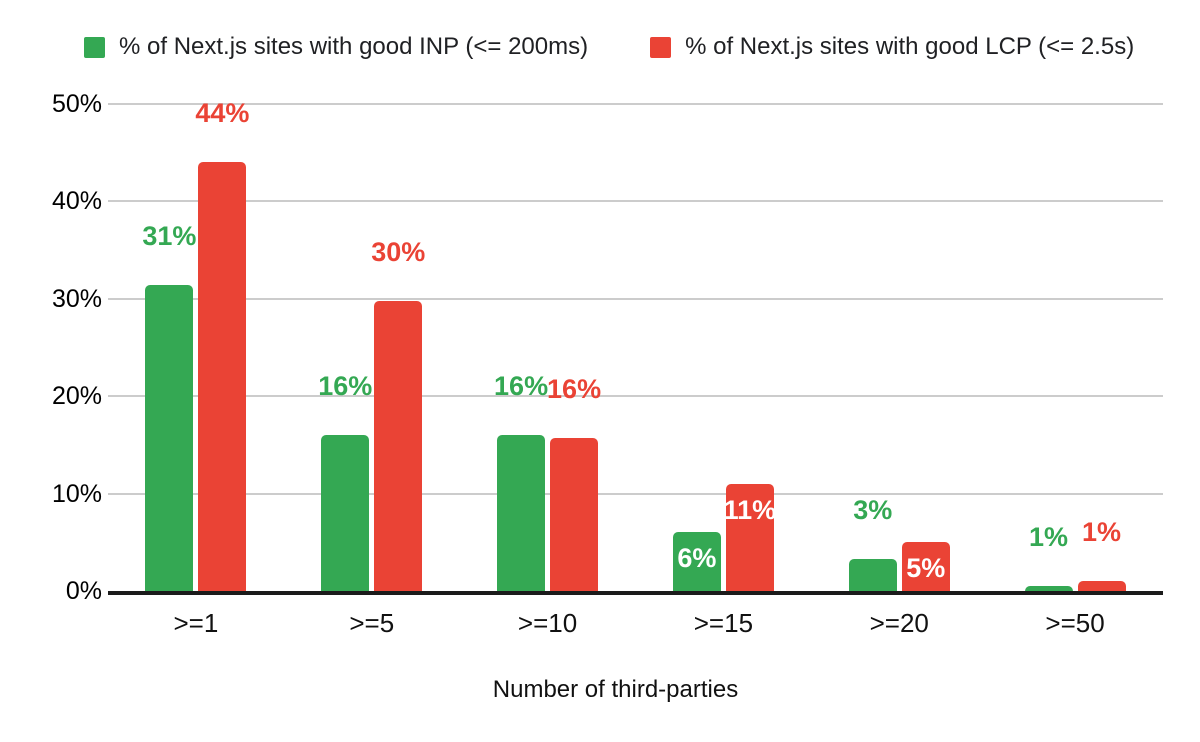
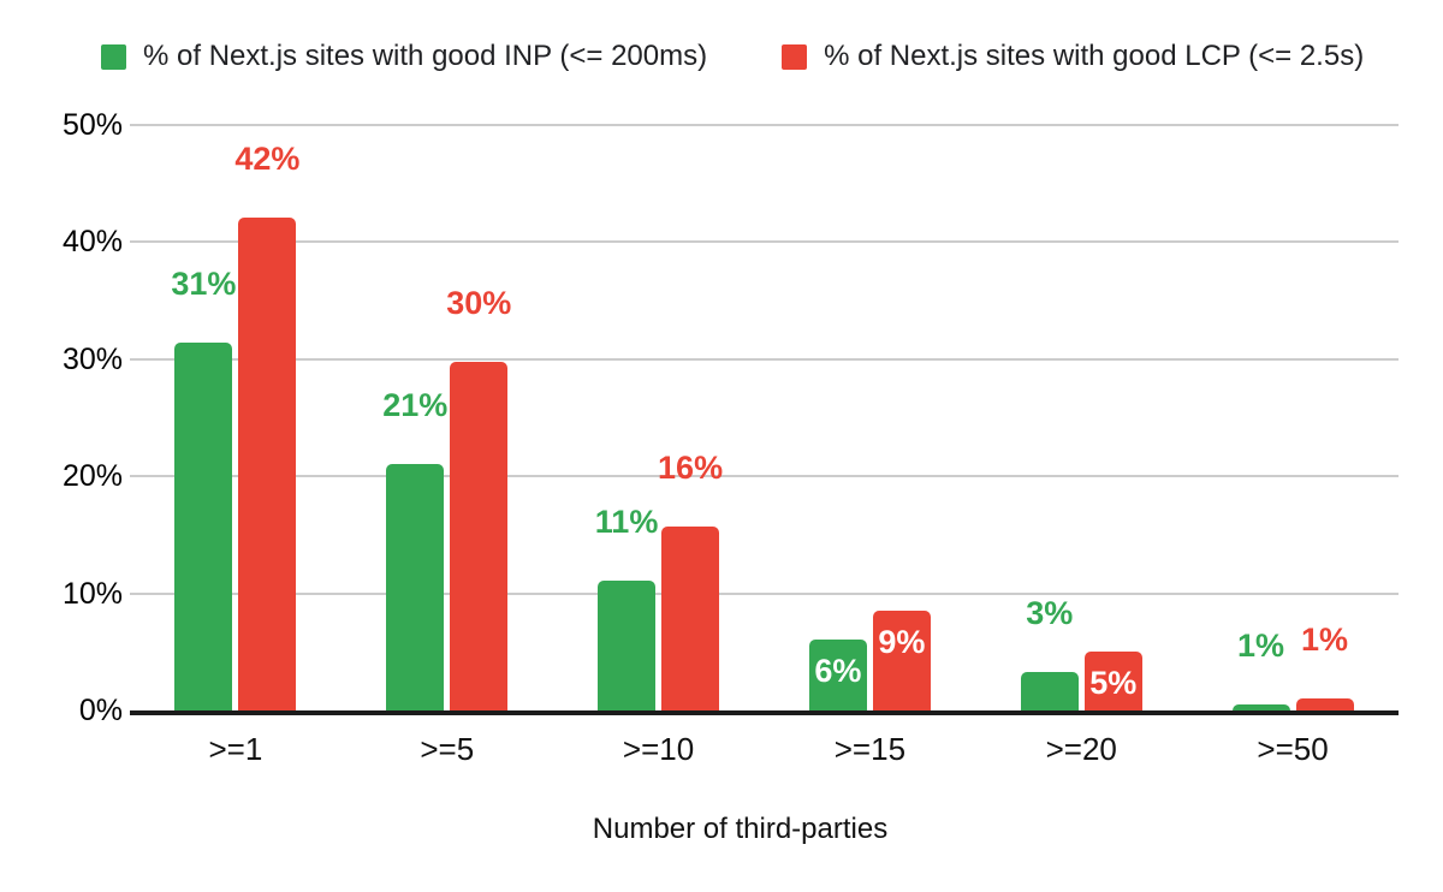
% of Next.js sites with good LCP (<= 2.5s)/>=1: 44% -> 42%
% of Next.js sites with good INP (<= 200ms)/>=5: 16% -> 21%
% of Next.js sites with good INP (<= 200ms)/>=10: 16% -> 11%
% of Next.js sites with good LCP (<= 2.5s)/>=15: 11% -> 9%
